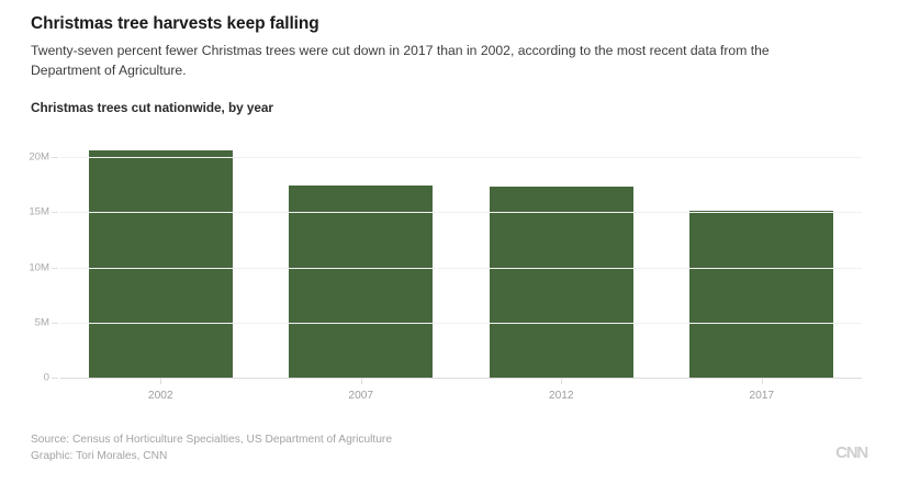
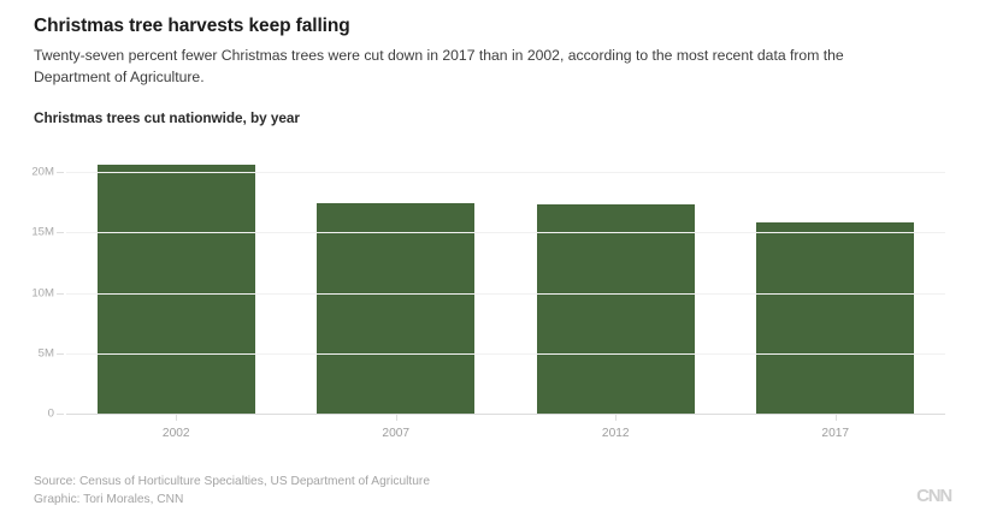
2017: 15.1M -> 15.8M
